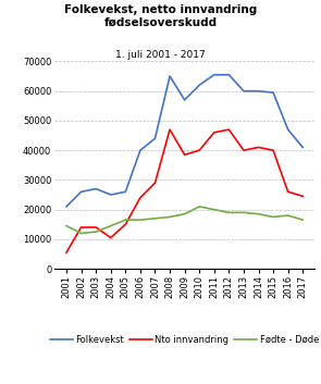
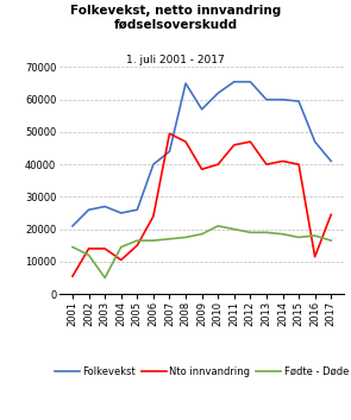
Fødte - Døde/2003: 12500 -> 5000
Nto innvandring/2007: 29000 -> 49500
Nto innvandring/2016: 26000 -> 11500
